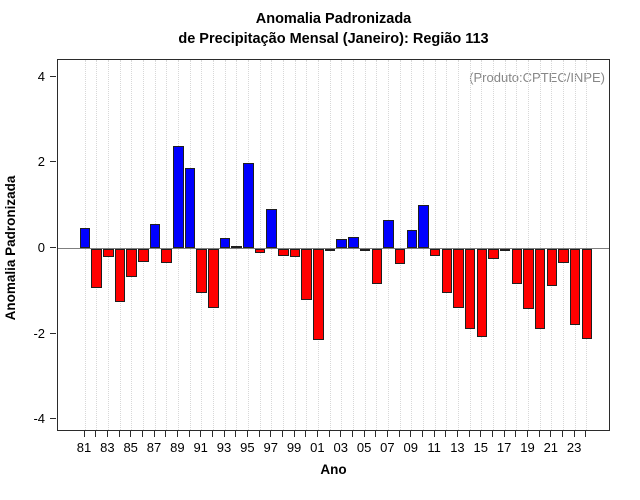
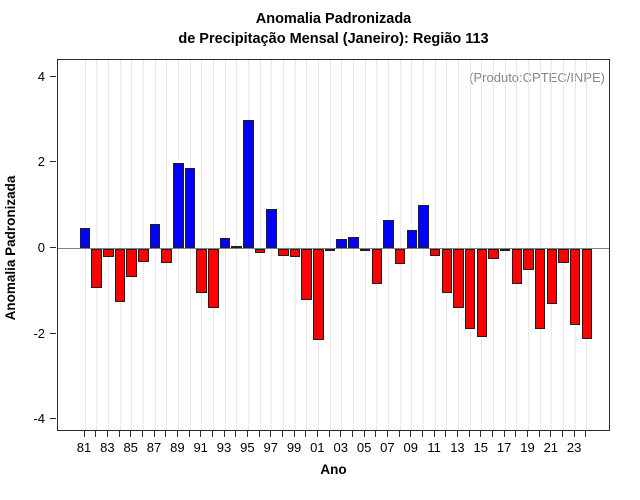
89: 2.4 -> 2.0
95: 2.0 -> 3.0
19: -1.4 -> -0.5
21: -0.9 -> -1.3
